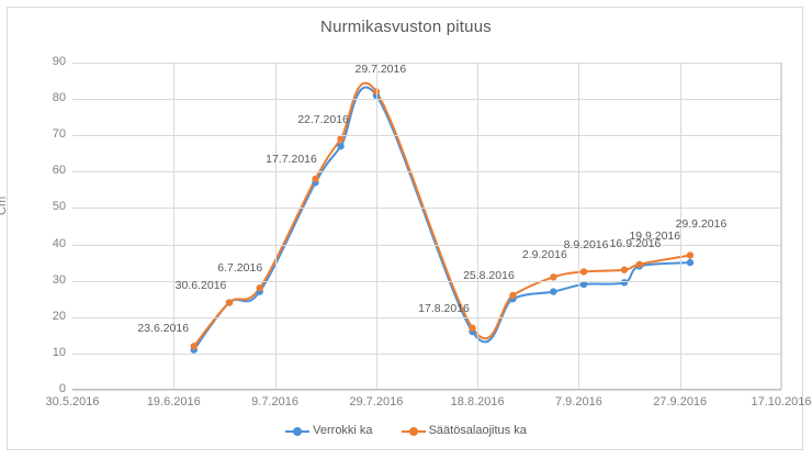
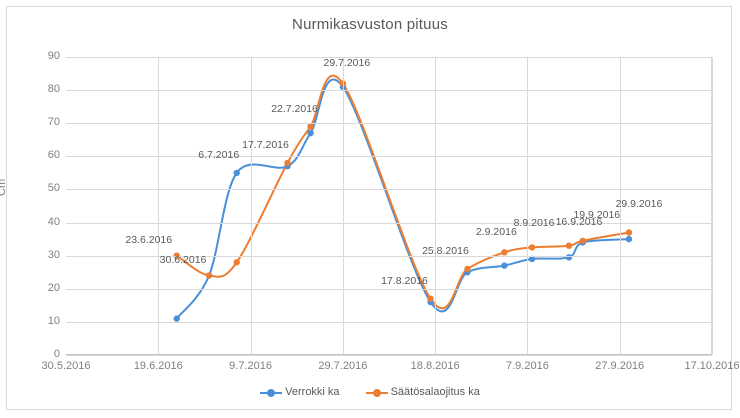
Säätösalaojitus ka/23.6.2016: 12 -> 30
Verrokki ka/6.7.2016: 27 -> 55
